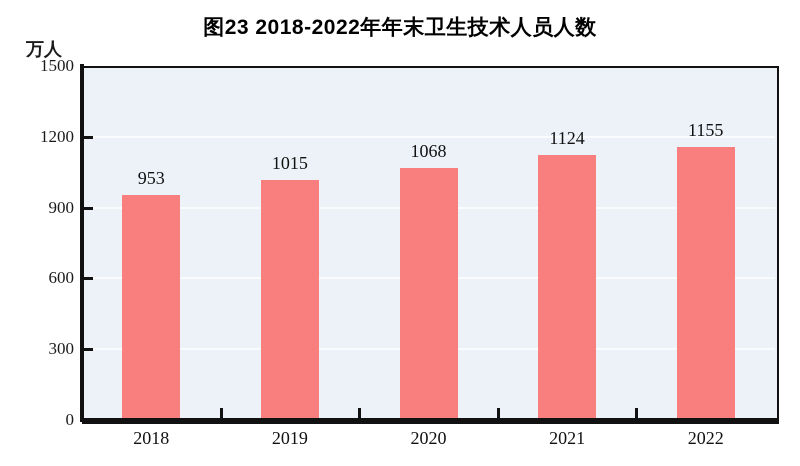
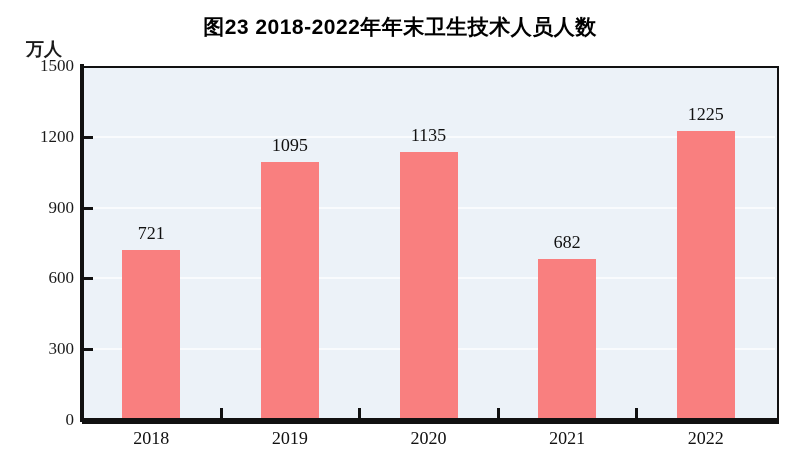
2018: 953 -> 721
2019: 1015 -> 1095
2020: 1068 -> 1135
2021: 1124 -> 682
2022: 1155 -> 1225
